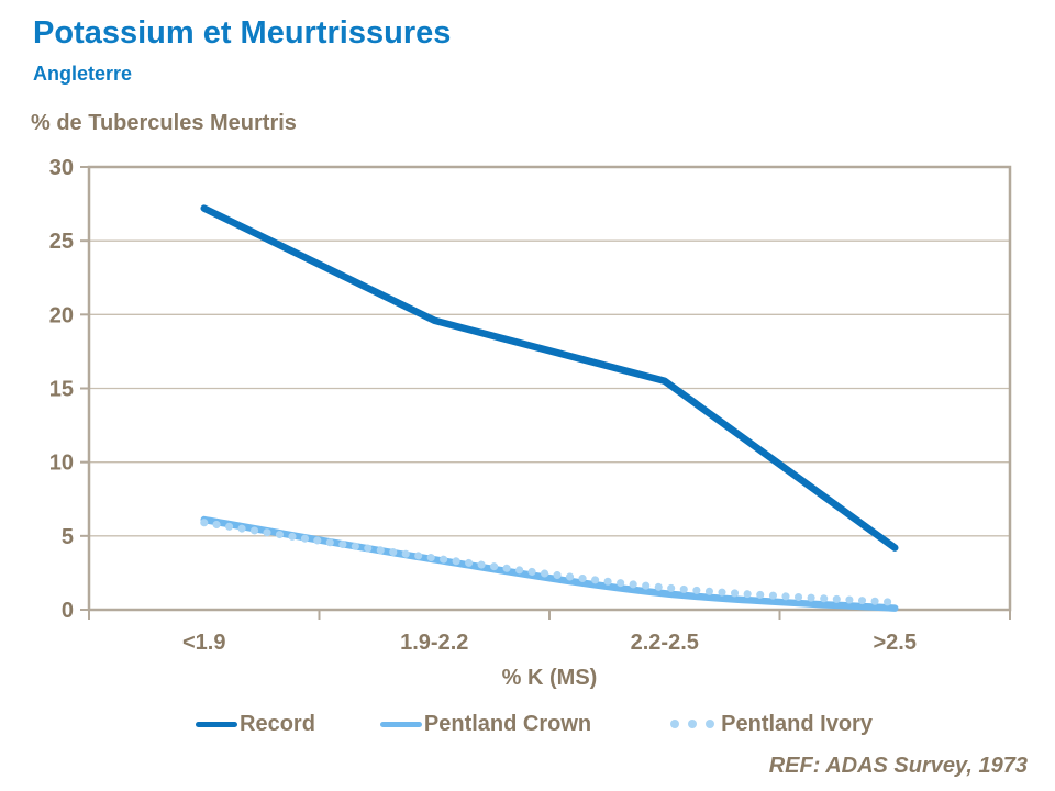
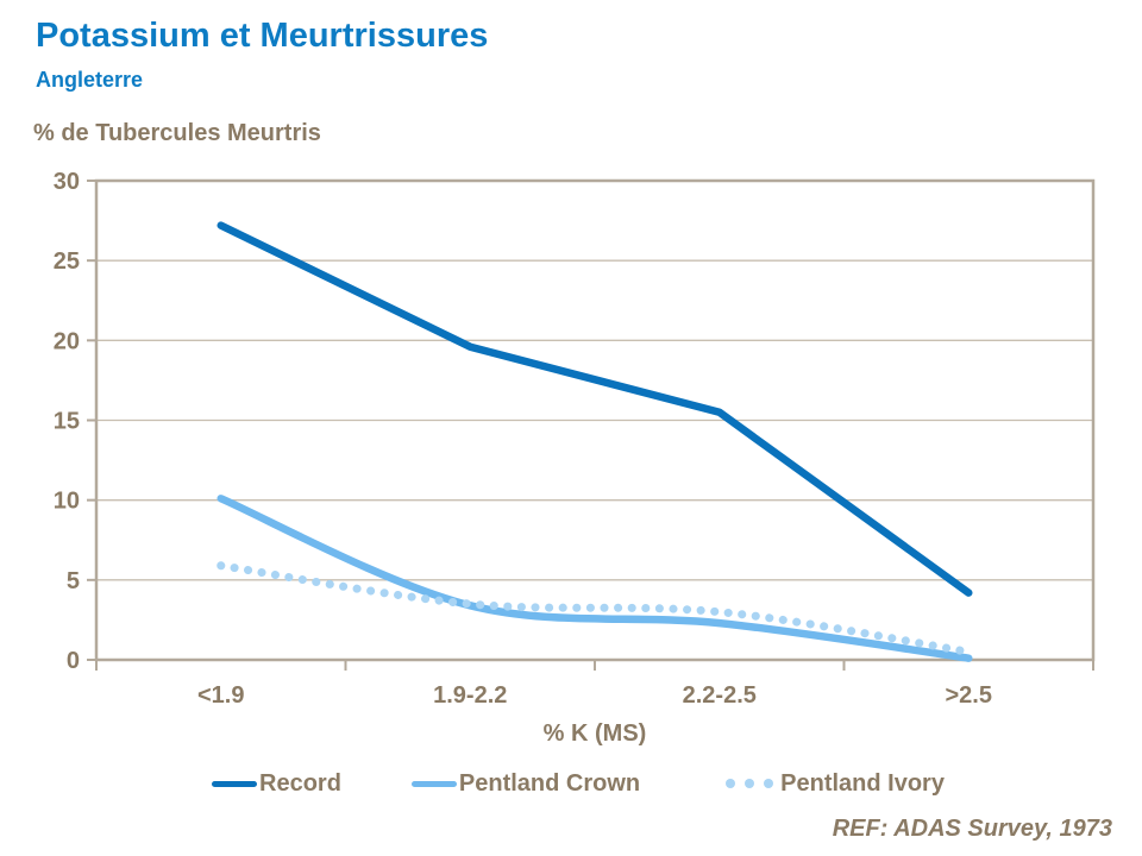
Pentland Crown/<1.9: 6.1 -> 10.1
Pentland Crown/2.2-2.5: 1.1 -> 2.3
Pentland Ivory/2.2-2.5: 1.5 -> 3.0
